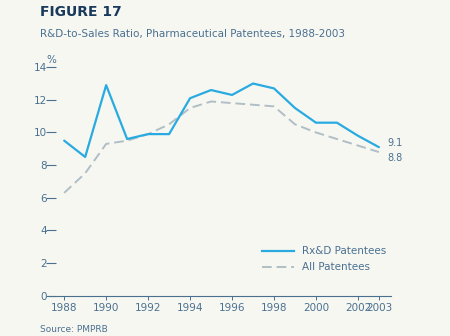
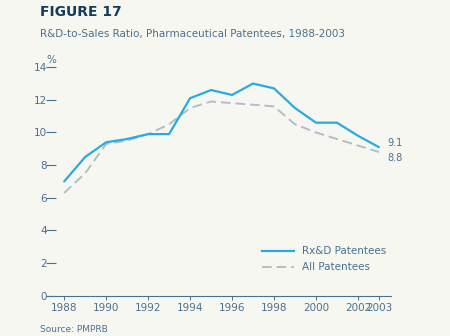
Rx&D Patentees/1988: 9.5 -> 7.0
Rx&D Patentees/1990: 12.9 -> 9.4
